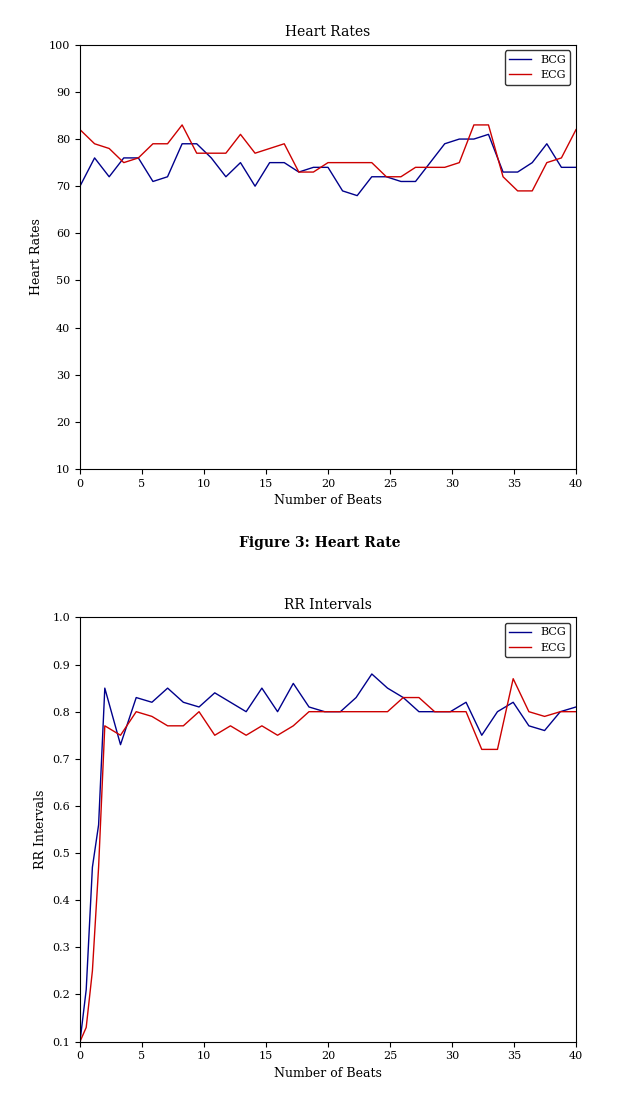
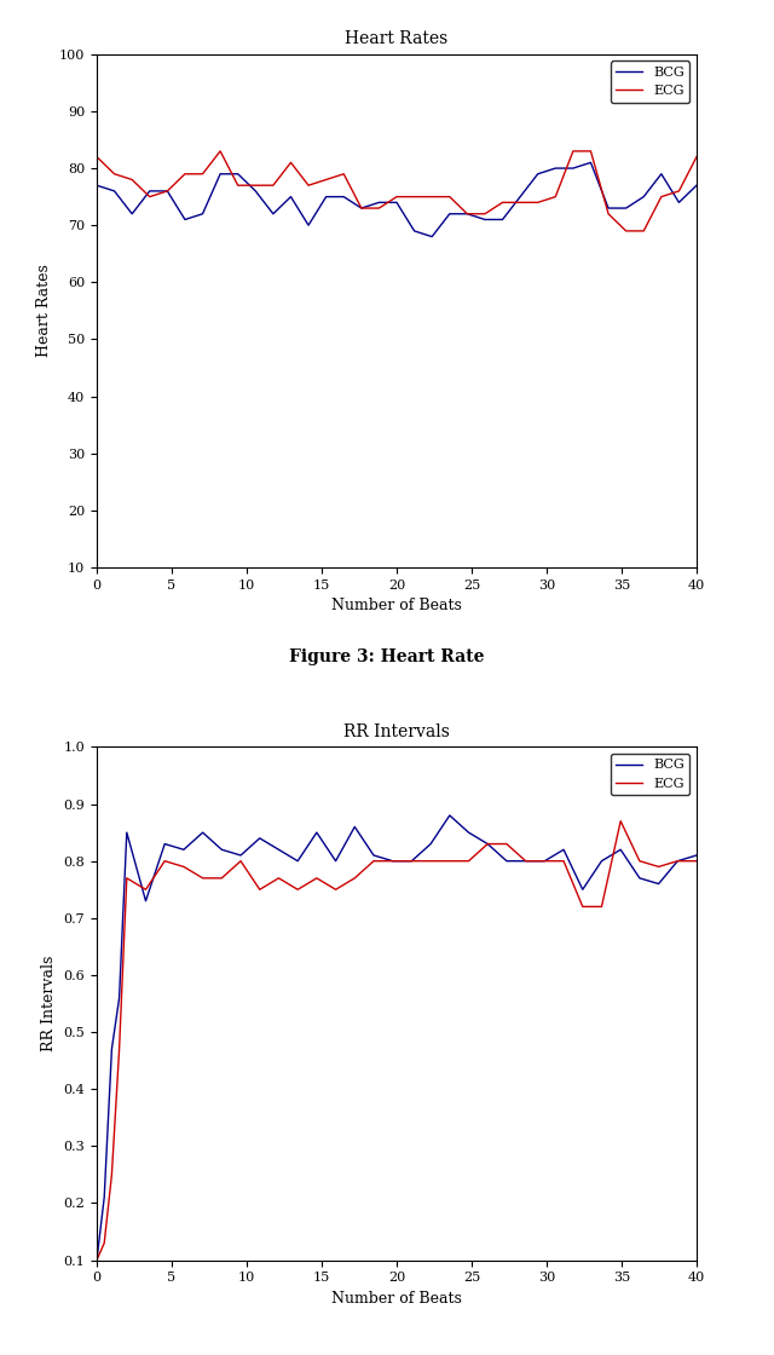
Heart Rates/BCG/0: 70 -> 77
Heart Rates/BCG/40: 74 -> 77
